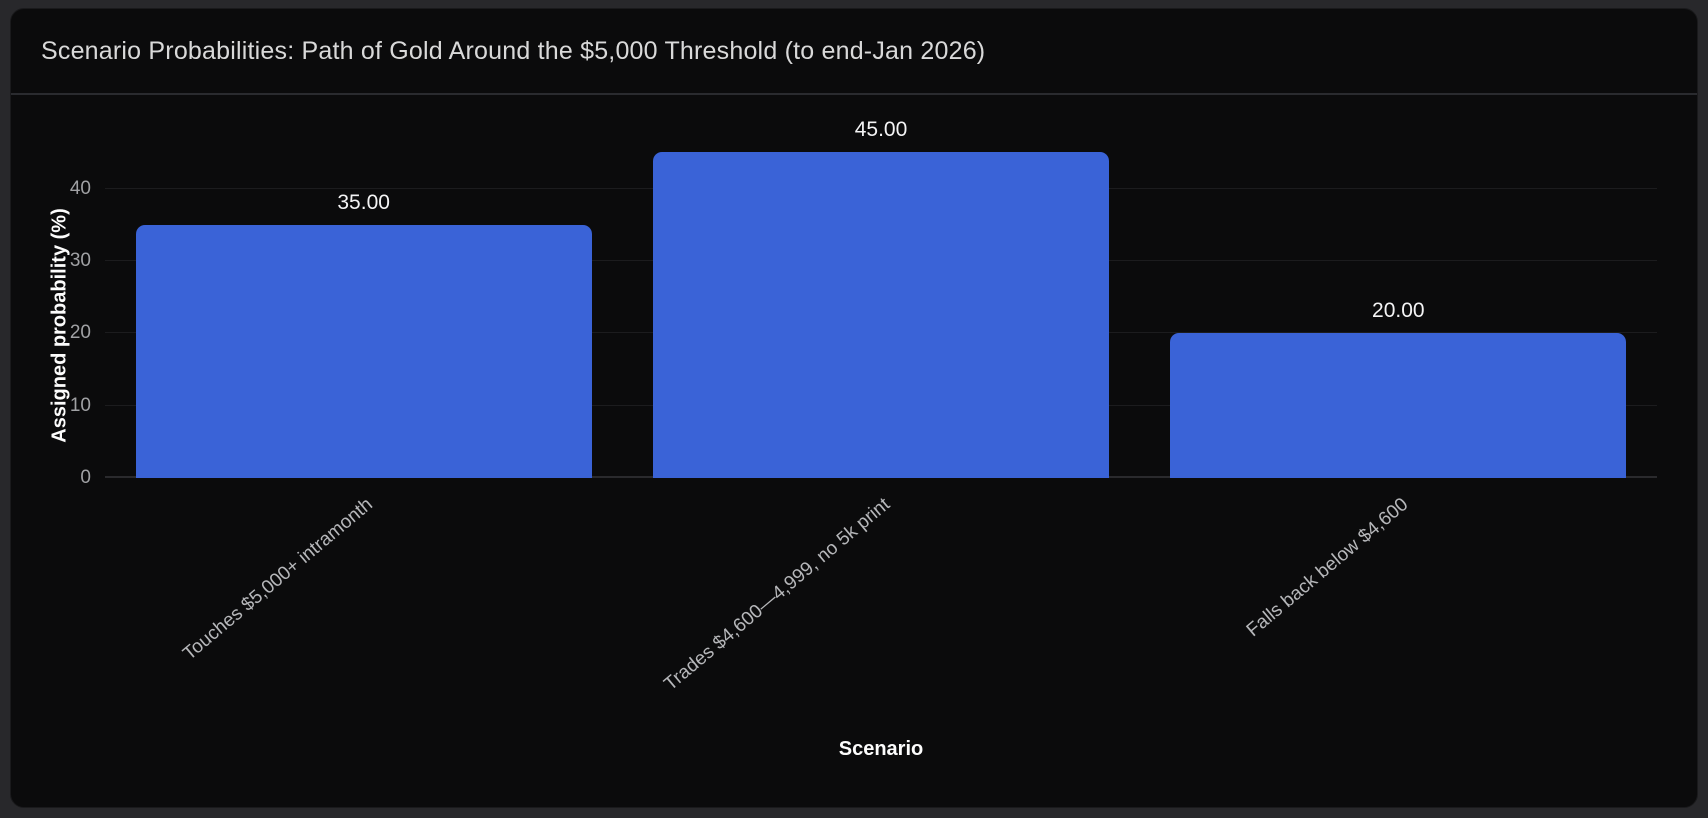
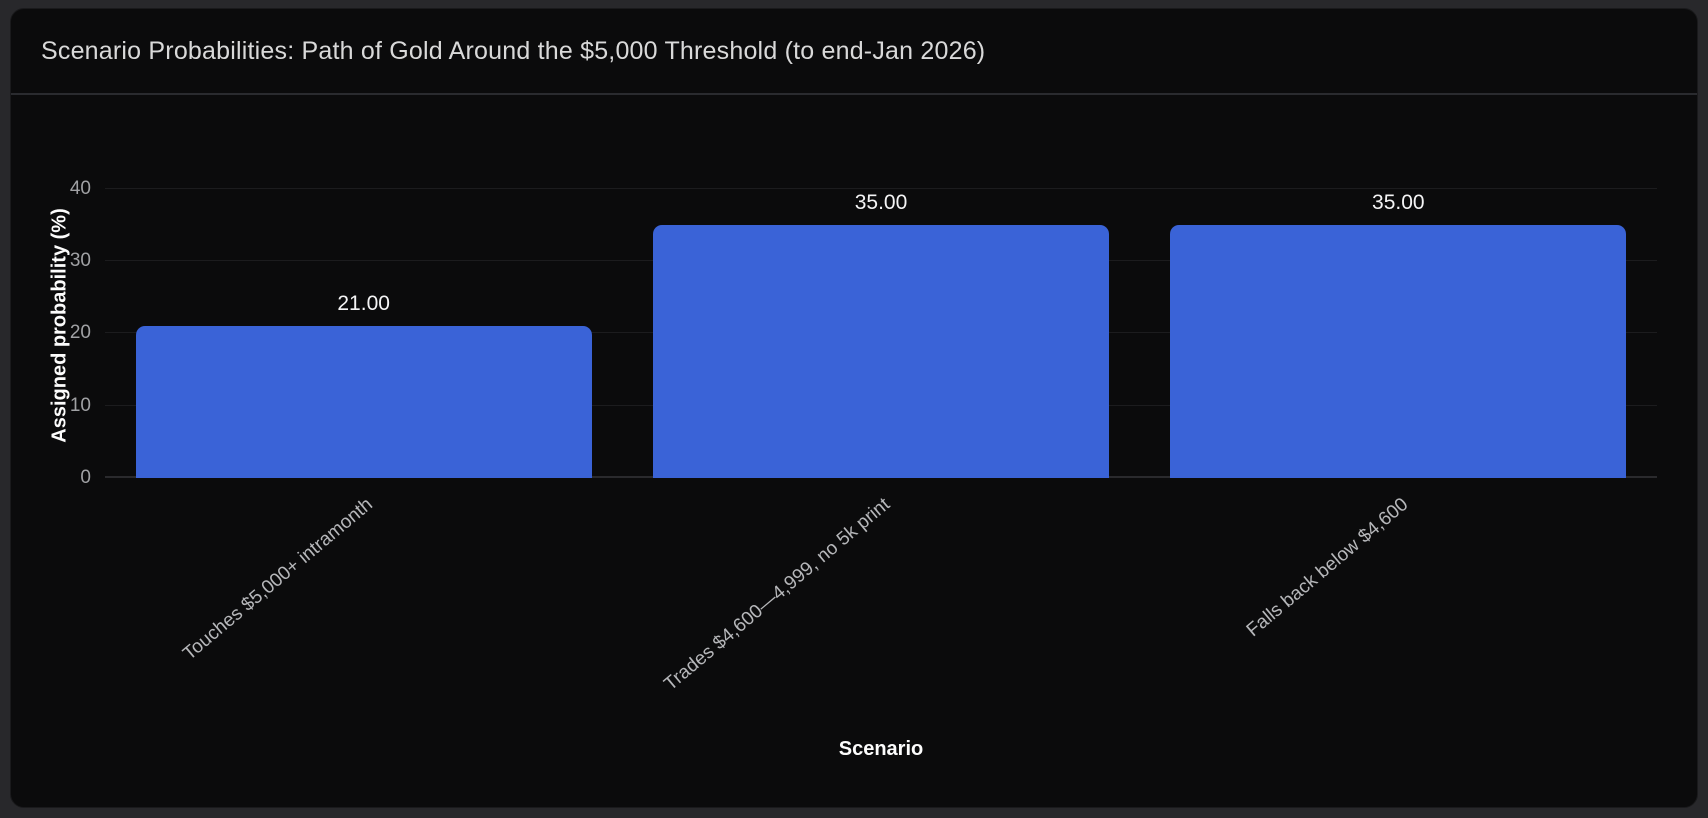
Touches $5,000+ intramonth: 35.00 -> 21.00
Trades $4,600—4,999, no 5k print: 45.00 -> 35.00
Falls back below $4,600: 20.00 -> 35.00
